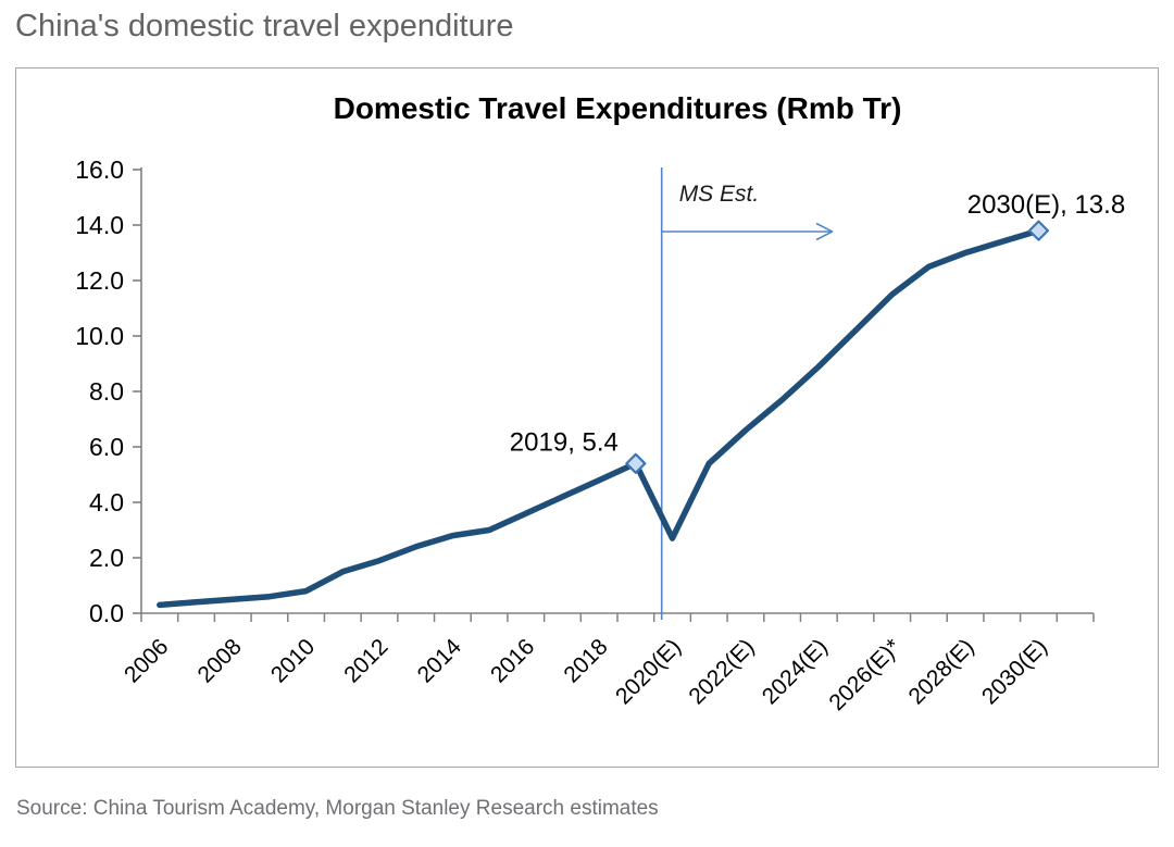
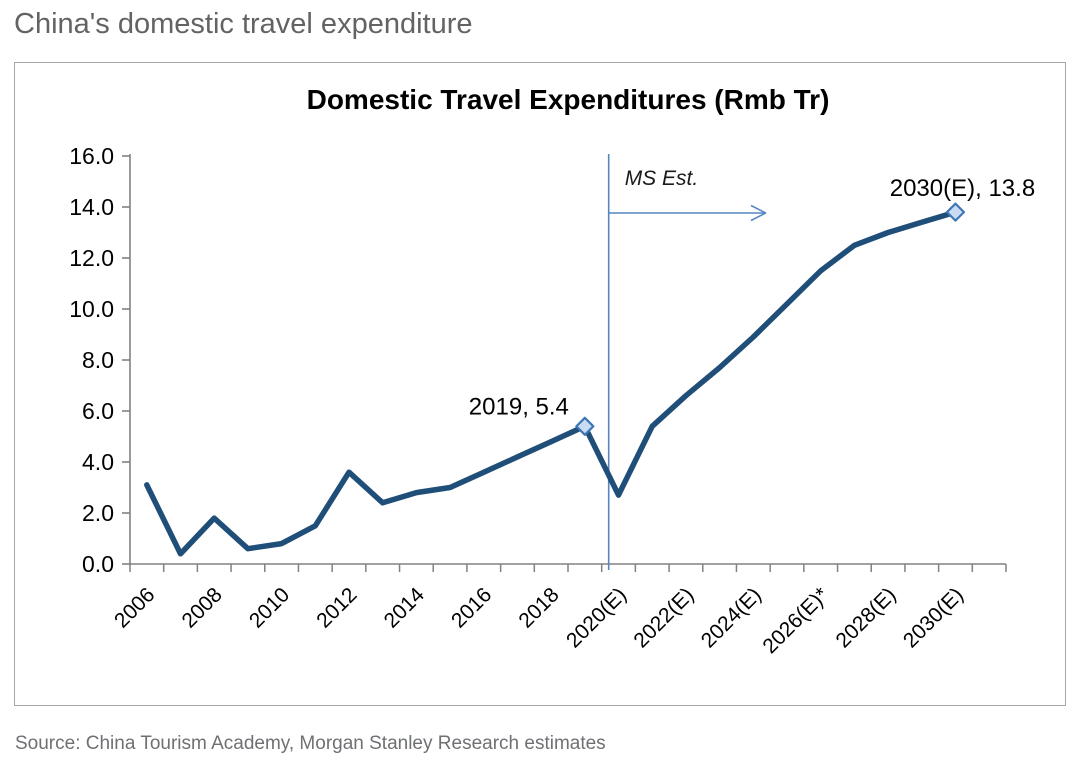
2006: 0.3 -> 3.1
2008: 0.5 -> 1.8
2012: 1.9 -> 3.6
